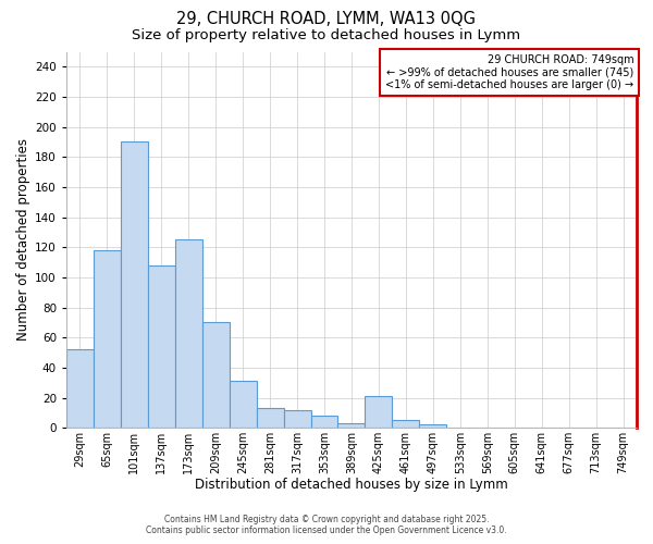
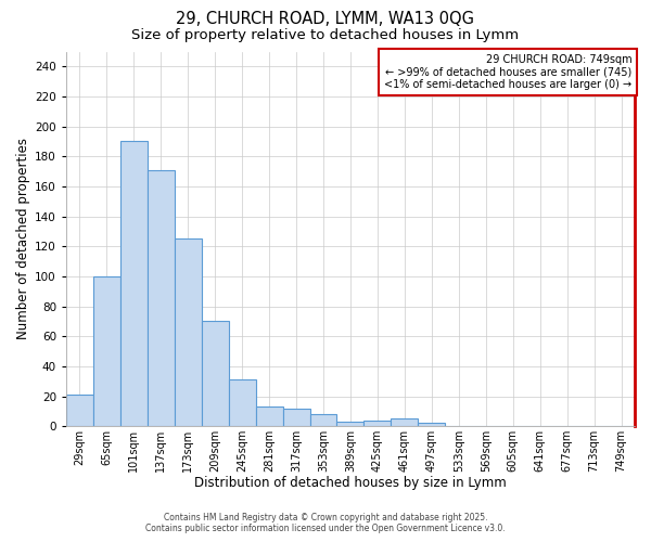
29sqm: 52 -> 21
65sqm: 118 -> 100
137sqm: 108 -> 171
425sqm: 21 -> 4
